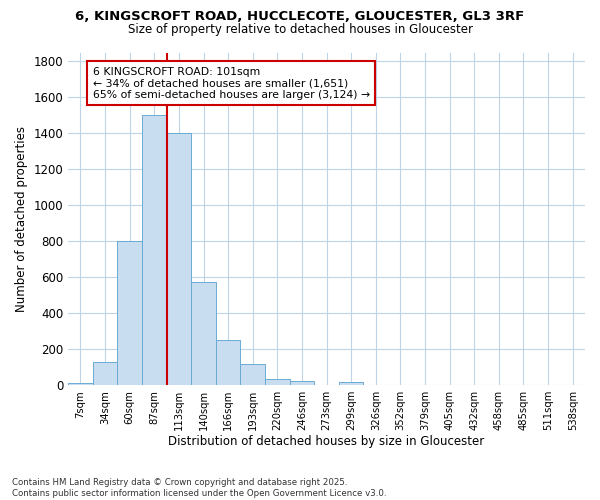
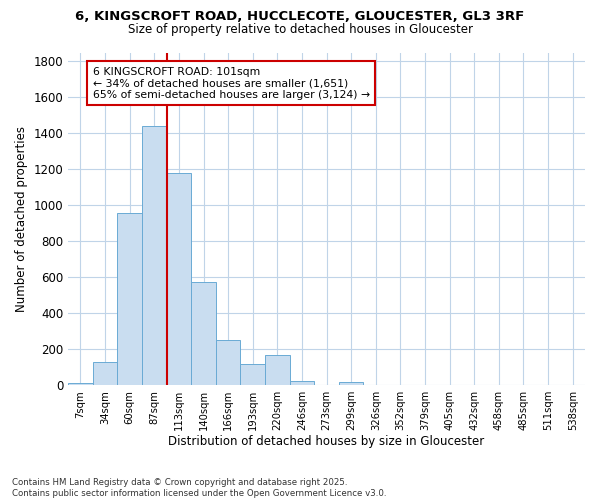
60sqm: 800 -> 960
87sqm: 1500 -> 1440
113sqm: 1400 -> 1180
220sqm: 40 -> 170
